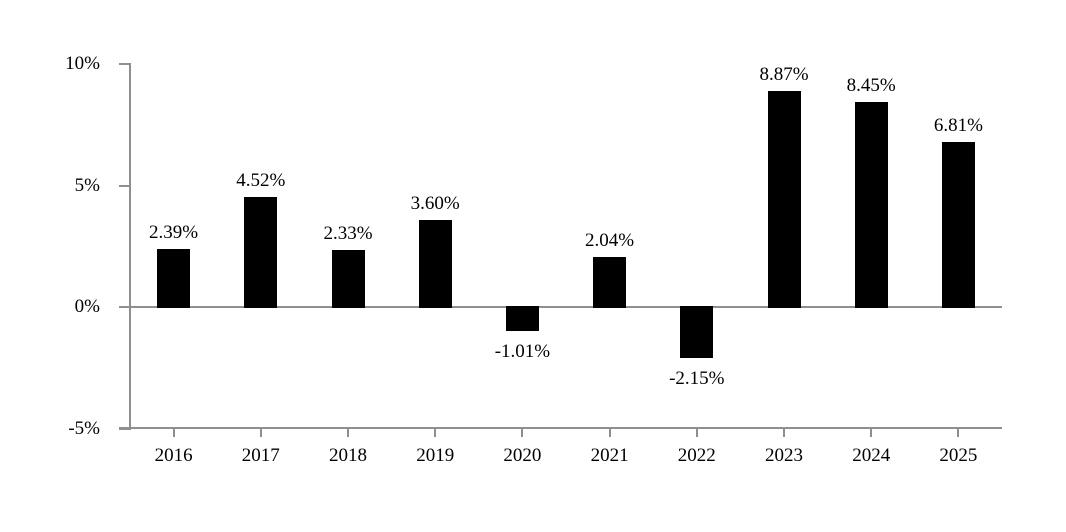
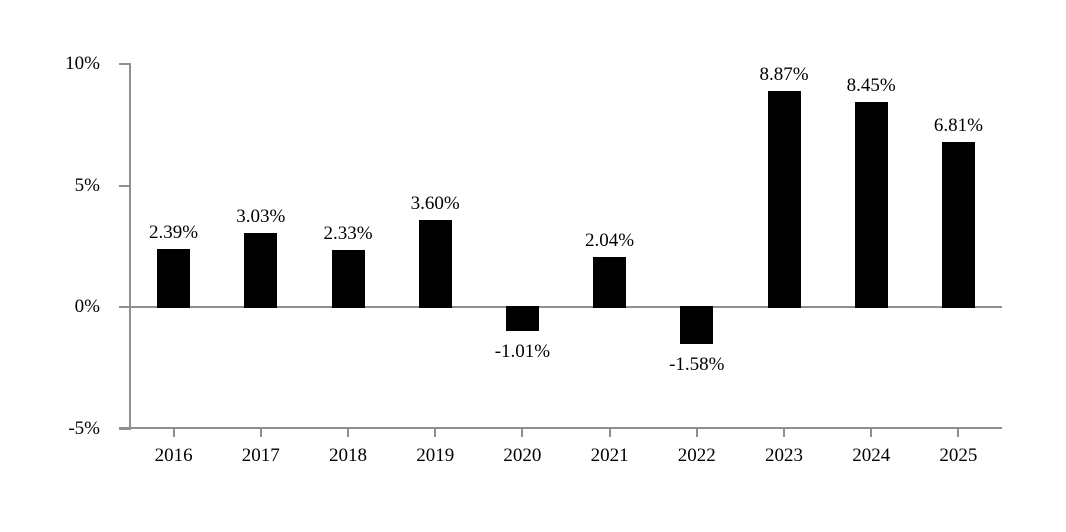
2017: 4.52% -> 3.03%
2022: -2.15% -> -1.58%
